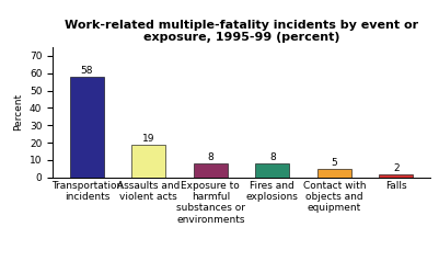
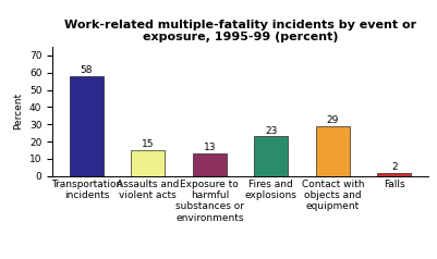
Assaults and violent acts: 19 -> 15
Exposure to harmful substances or environments: 8 -> 13
Fires and explosions: 8 -> 23
Contact with objects and equipment: 5 -> 29
